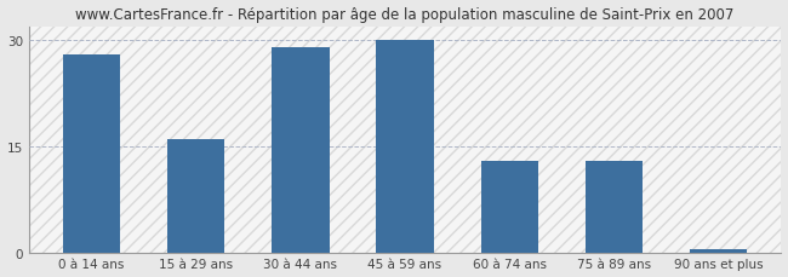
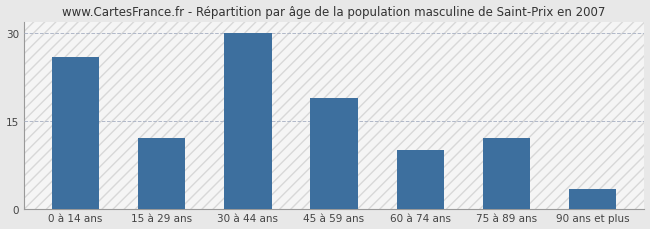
0 à 14 ans: 28.0 -> 26.0
15 à 29 ans: 16.0 -> 12.0
30 à 44 ans: 29.0 -> 30.0
45 à 59 ans: 30.0 -> 19.0
60 à 74 ans: 13.0 -> 10.0
75 à 89 ans: 13.0 -> 12.0
90 ans et plus: 0.4 -> 3.4
